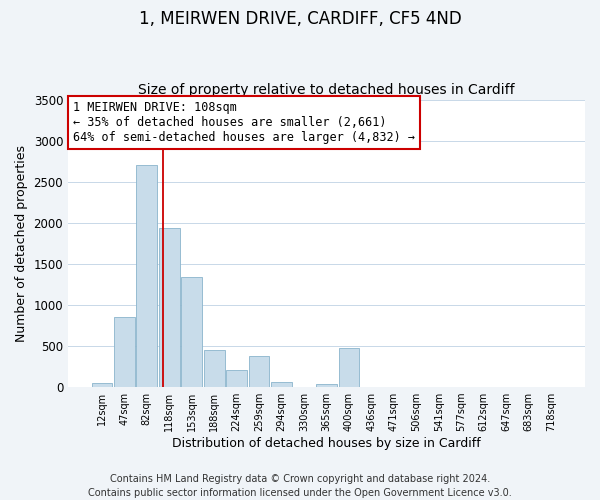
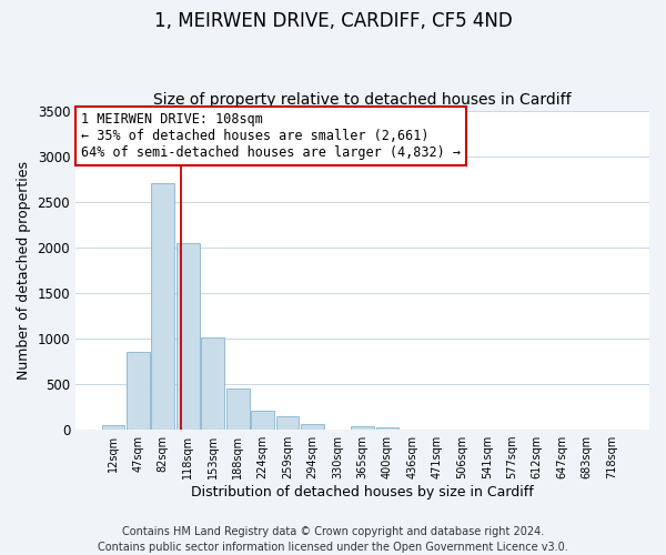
118sqm: 1940 -> 2050
153sqm: 1340 -> 1010
259sqm: 380 -> 140
400sqm: 480 -> 20
